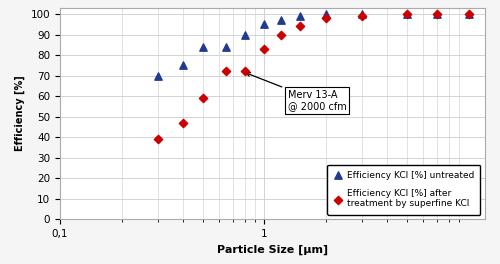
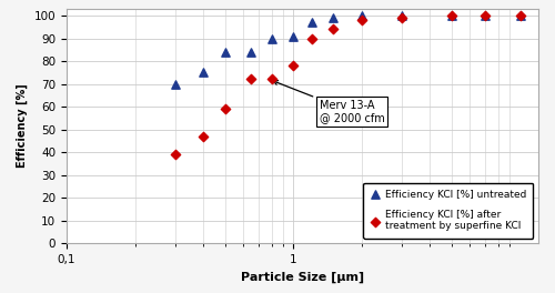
Efficiency KCl [%] untreated/1: 95 -> 91
Efficiency KCl [%] after treatment by superfine KCl/1: 83 -> 78
